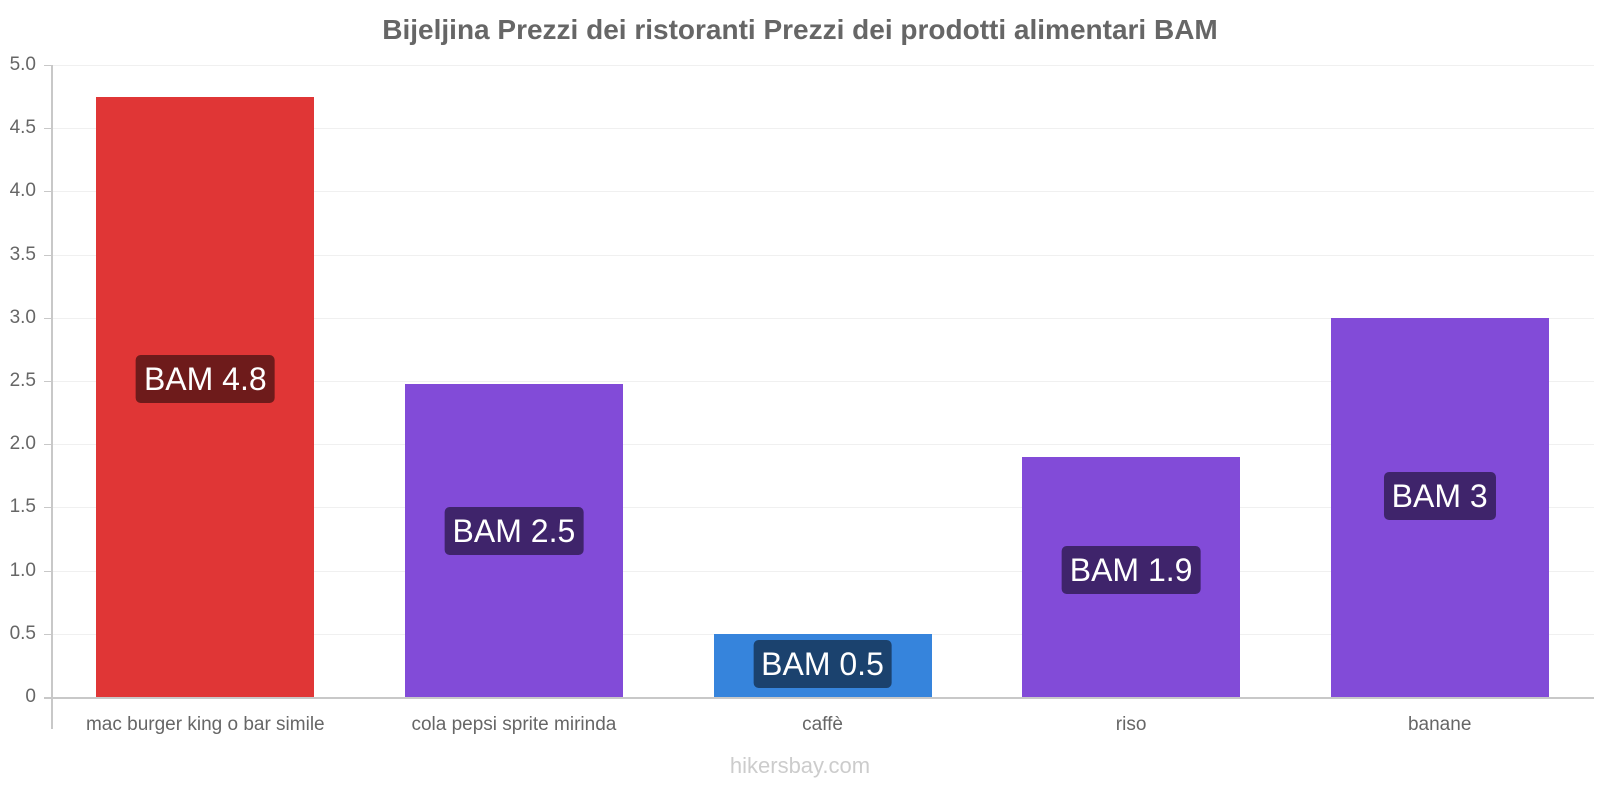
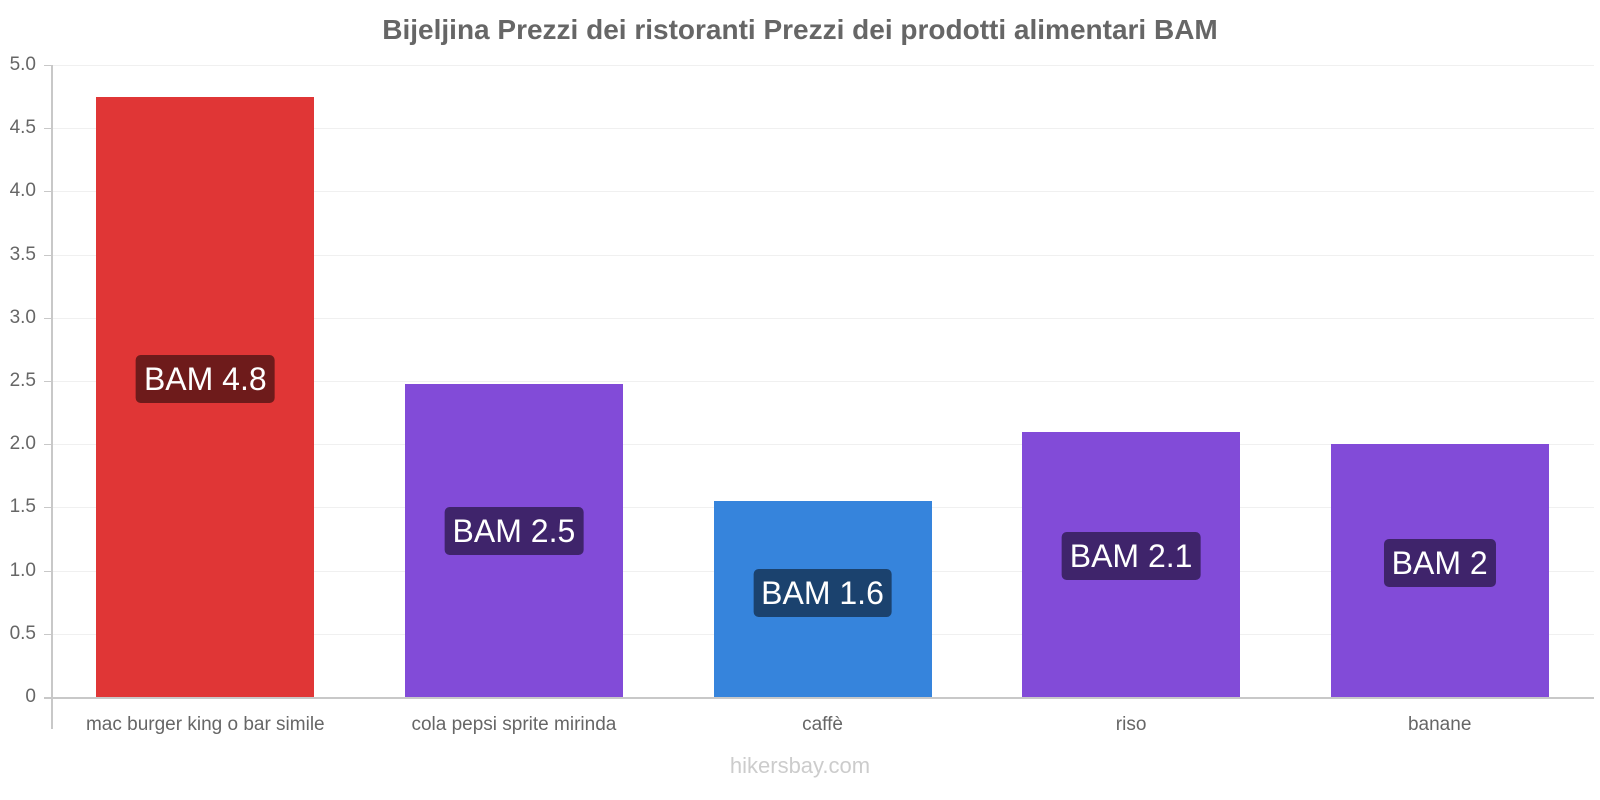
caffè: 0.5 -> 1.6
riso: 1.9 -> 2.1
banane: 3 -> 2
